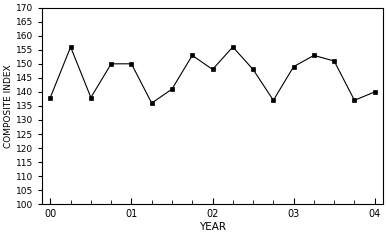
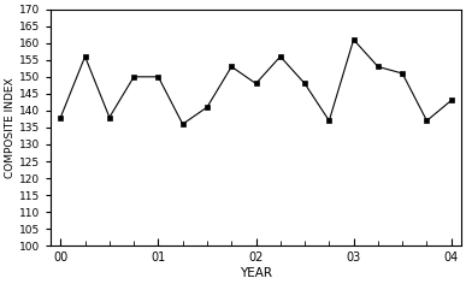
03: 149 -> 161
04: 140 -> 143
